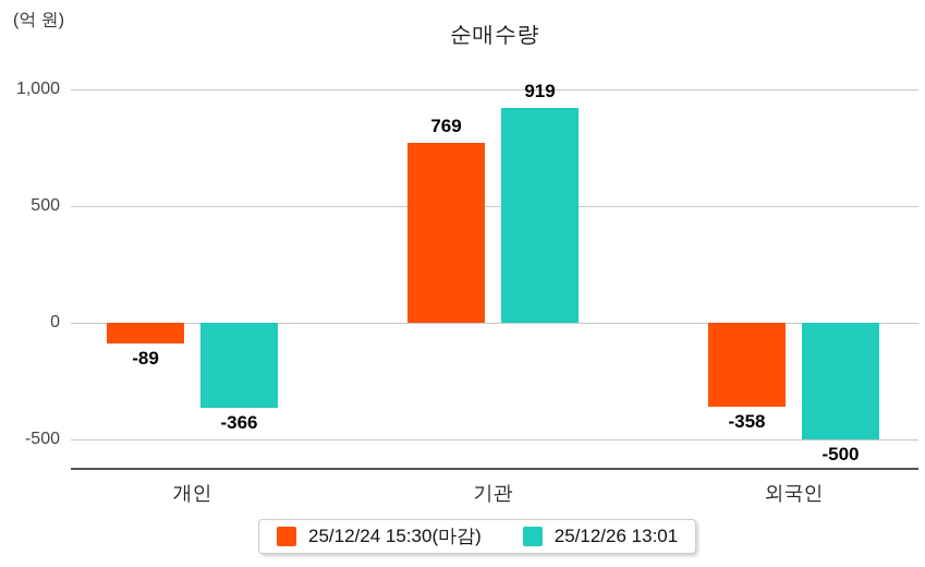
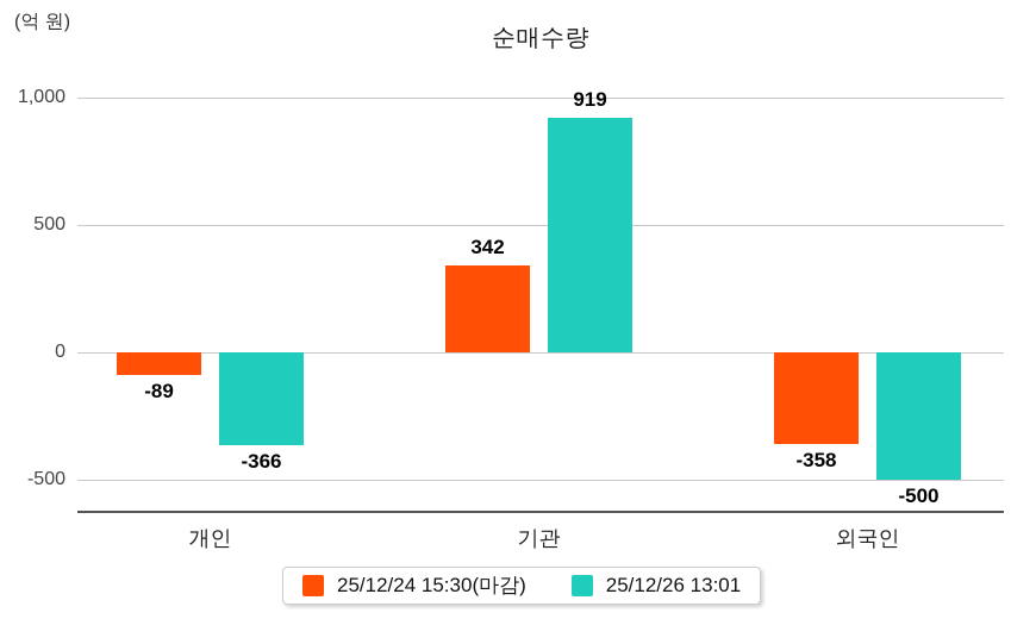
25/12/24 15:30(마감)/기관: 769 -> 342
